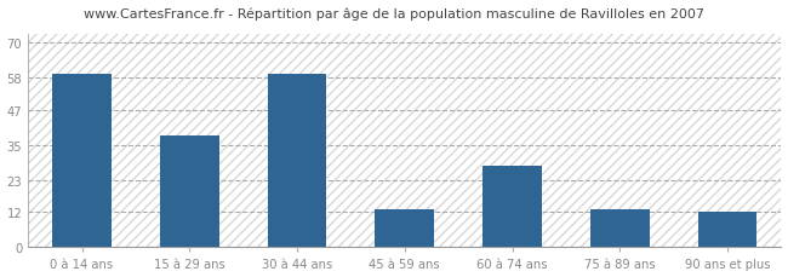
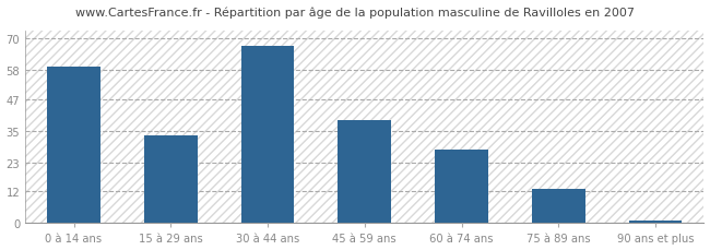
15 à 29 ans: 38 -> 33
30 à 44 ans: 59 -> 67
45 à 59 ans: 13 -> 39
90 ans et plus: 12 -> 1
